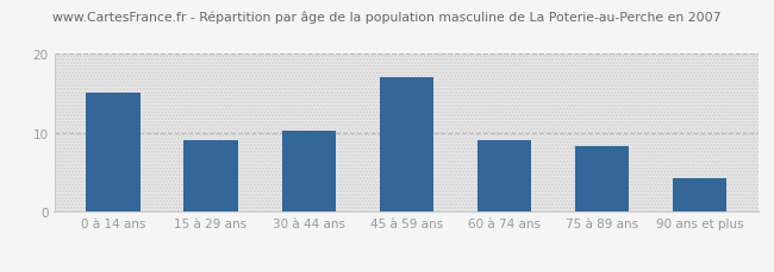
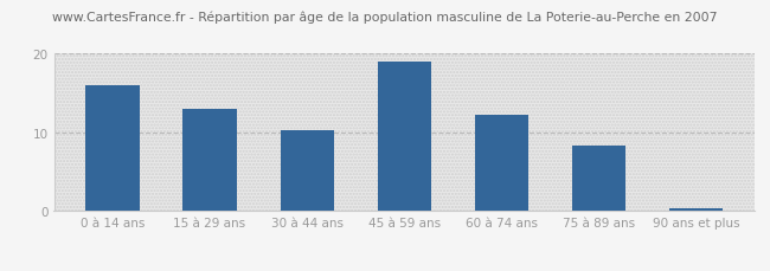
0 à 14 ans: 15.0 -> 16.0
15 à 29 ans: 9.0 -> 13.0
45 à 59 ans: 17.0 -> 19.0
60 à 74 ans: 9.0 -> 12.2
90 ans et plus: 4.2 -> 0.3
